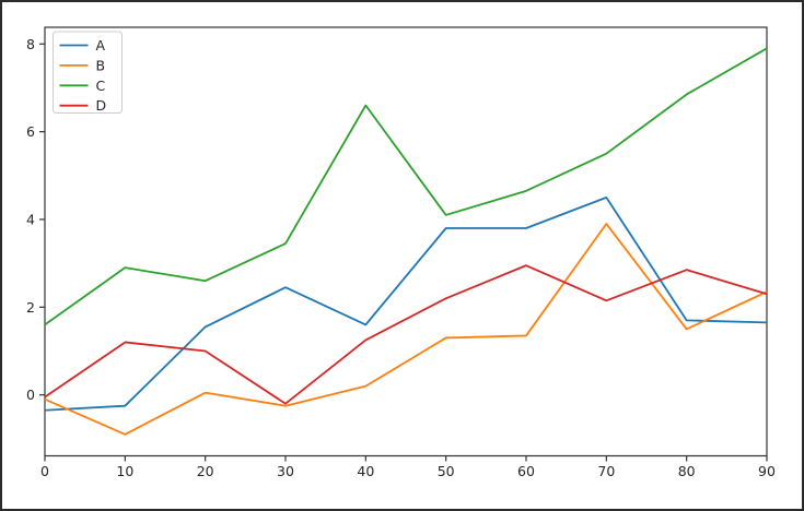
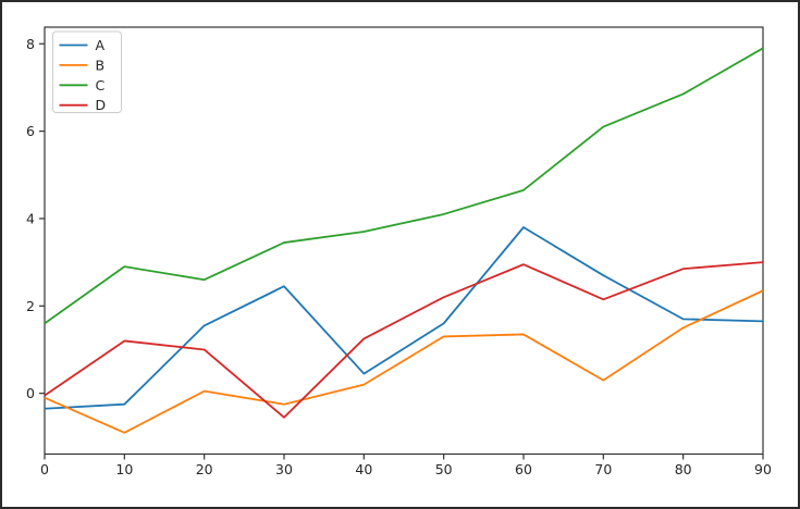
D/30: -0.2 -> -0.6
A/40: 1.6 -> 0.5
C/40: 6.6 -> 3.7
A/50: 3.8 -> 1.6
A/70: 4.5 -> 2.7
B/70: 3.9 -> 0.3
C/70: 5.5 -> 6.1
D/90: 2.3 -> 3.0
